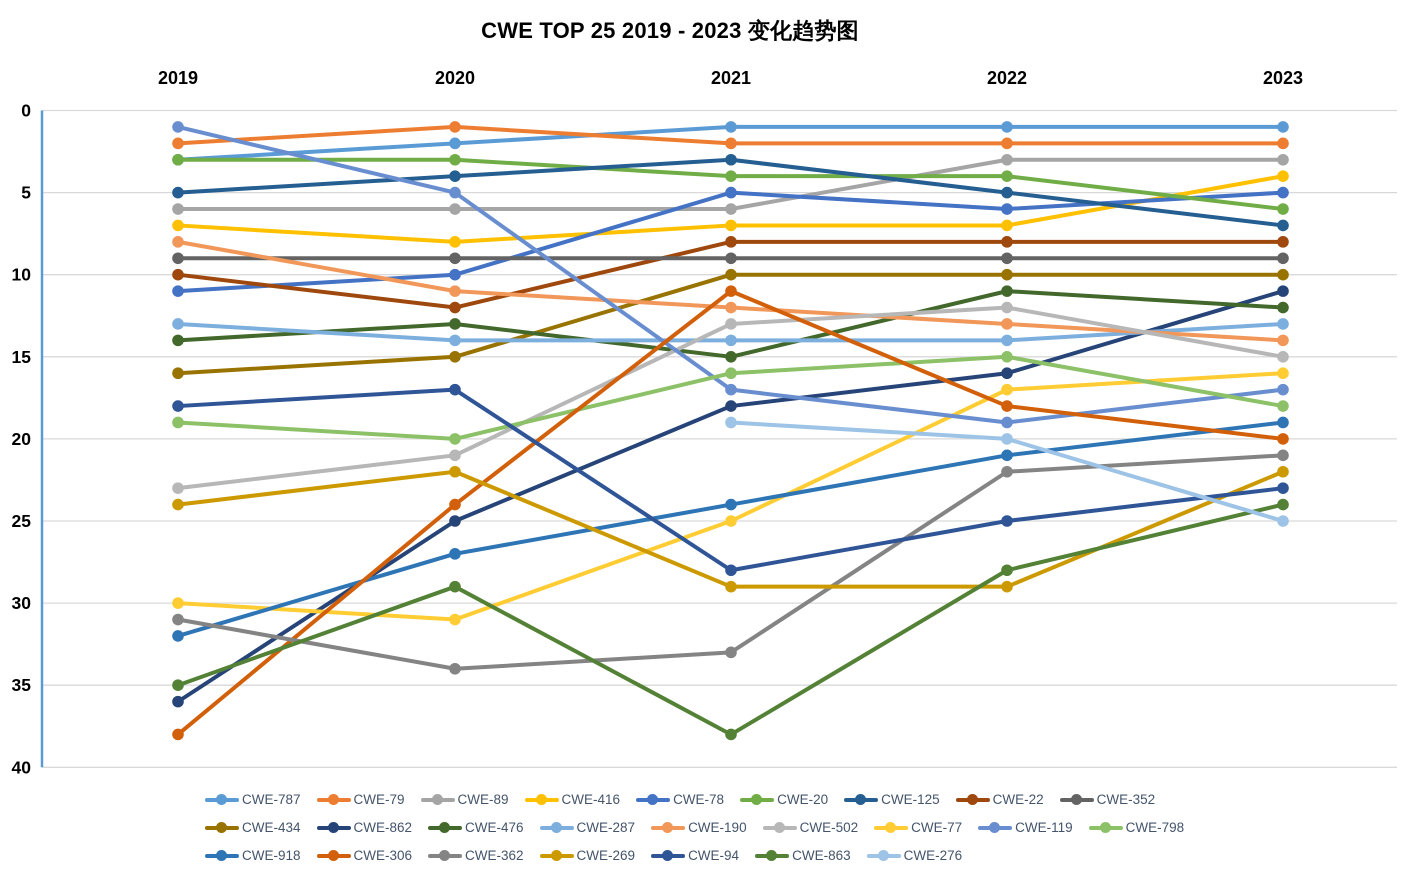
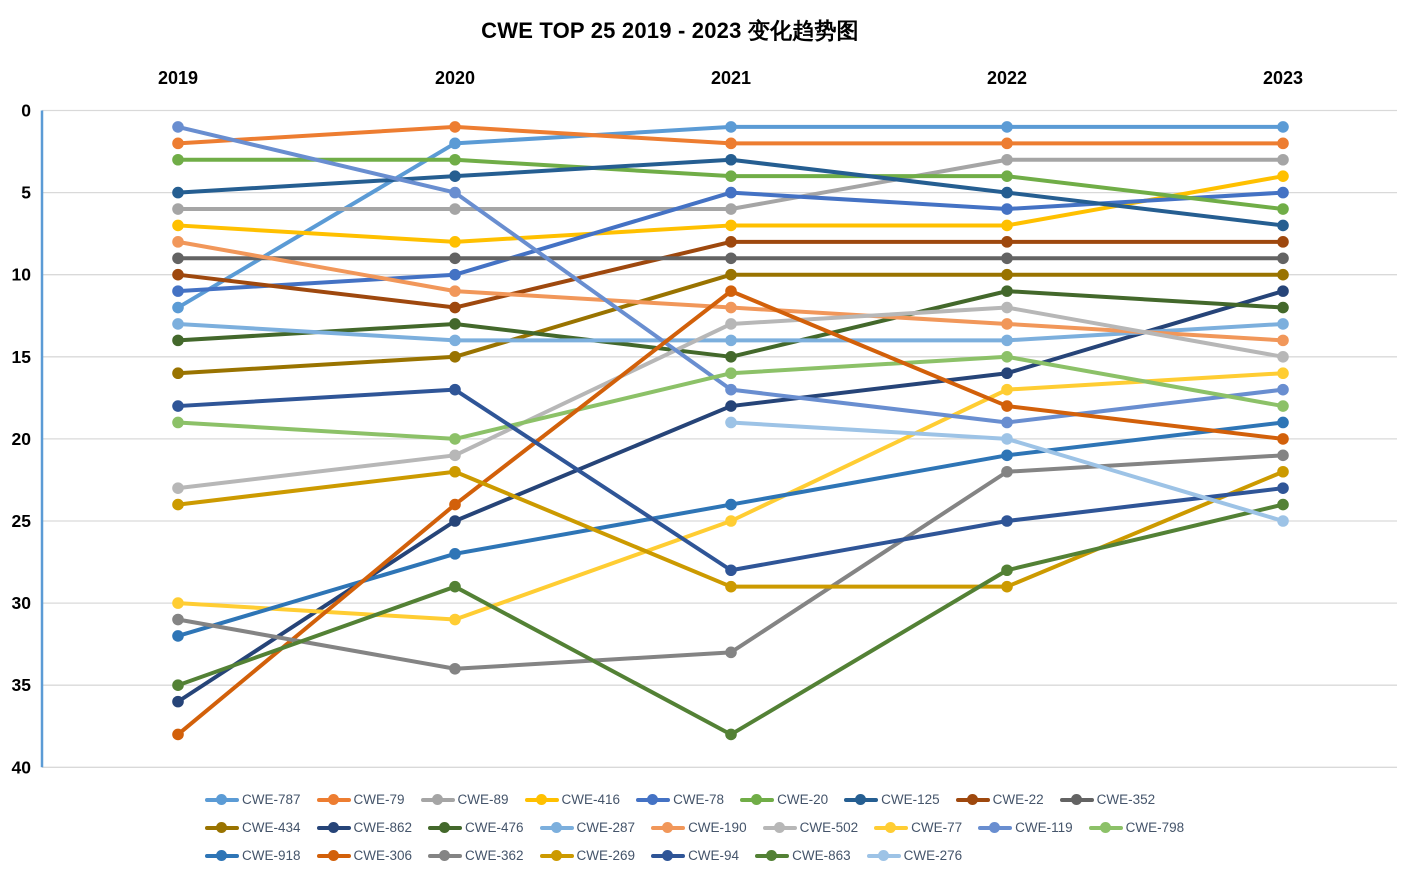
CWE-787/2019: 3 -> 12
